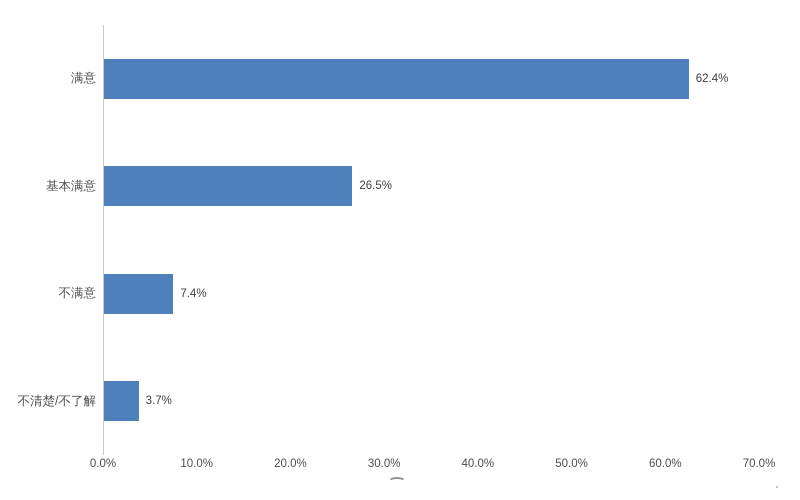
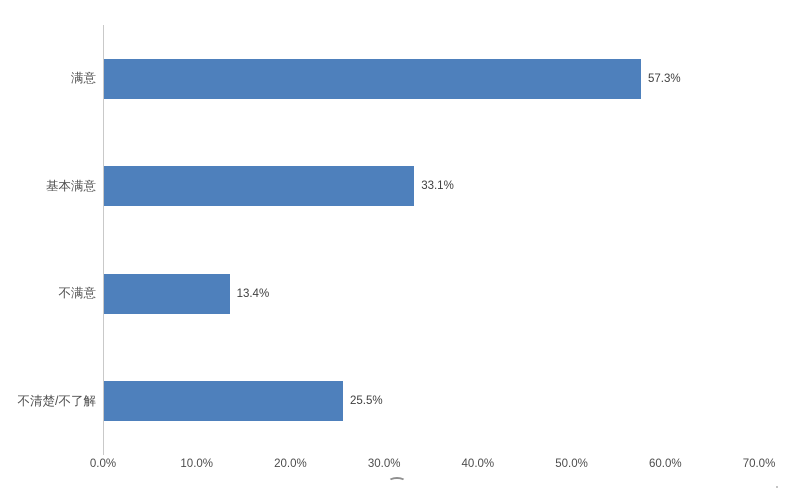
满意: 62.4% -> 57.3%
基本满意: 26.5% -> 33.1%
不满意: 7.4% -> 13.4%
不清楚/不了解: 3.7% -> 25.5%
